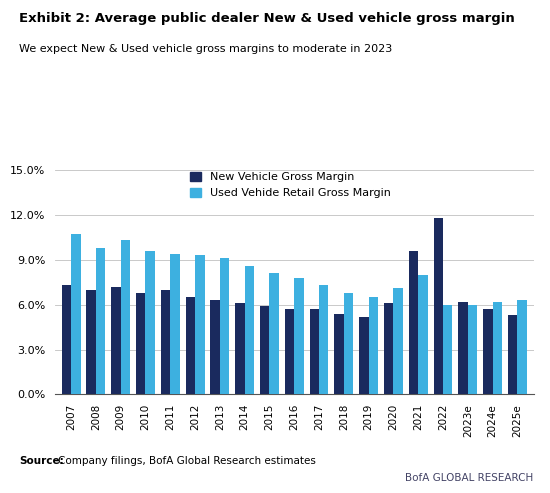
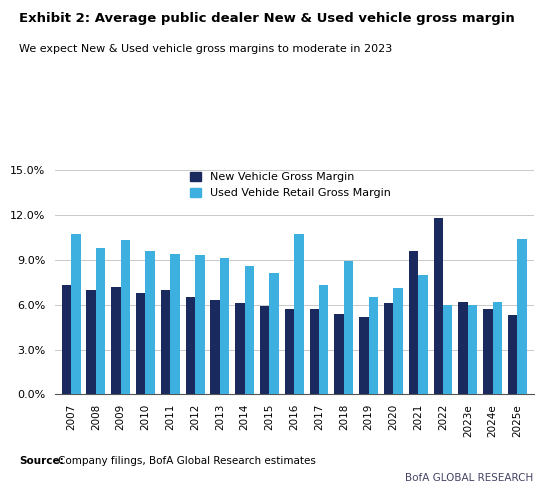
Used Vehide Retail Gross Margin/2016: 7.8% -> 10.7%
Used Vehide Retail Gross Margin/2018: 6.8% -> 8.9%
Used Vehide Retail Gross Margin/2025e: 6.3% -> 10.4%
